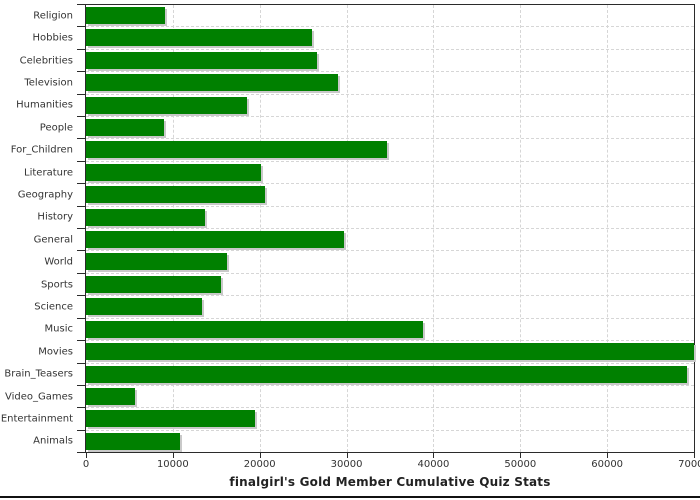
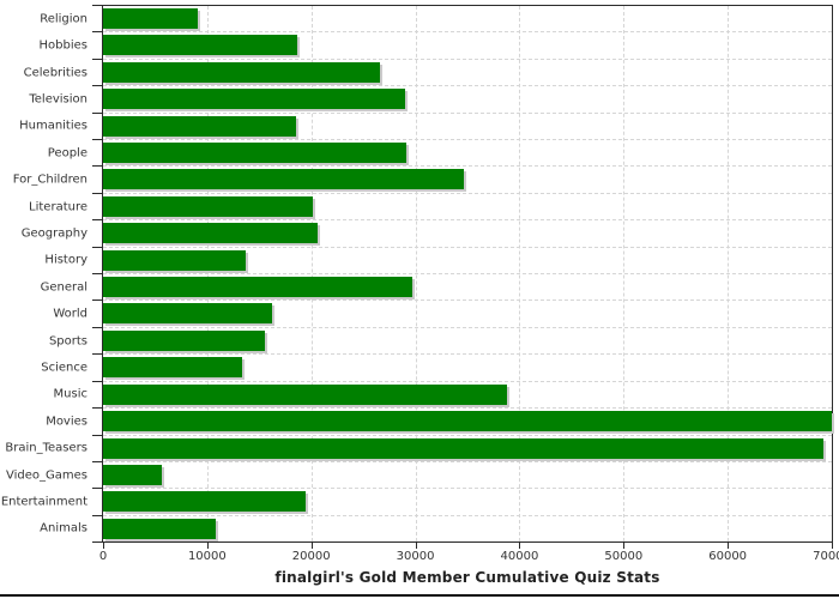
Hobbies: 26000 -> 19000
People: 9000 -> 29000
